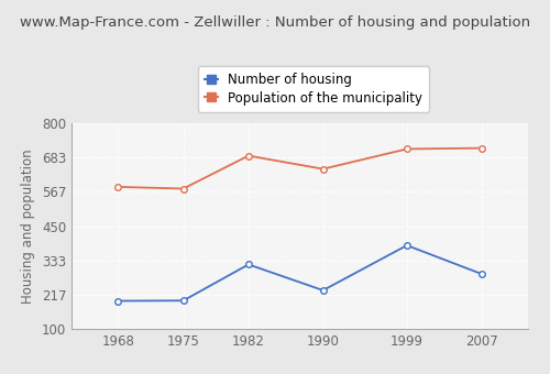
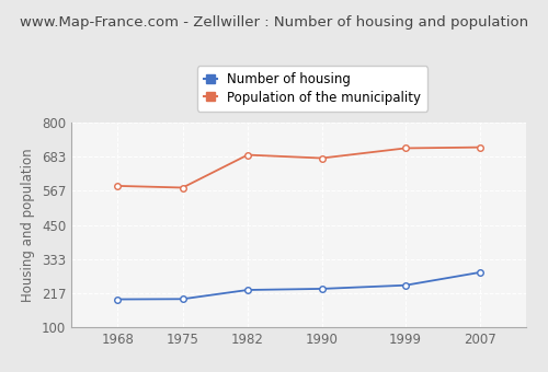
Number of housing/1982: 320 -> 228
Population of the municipality/1990: 645 -> 679
Number of housing/1999: 385 -> 244
